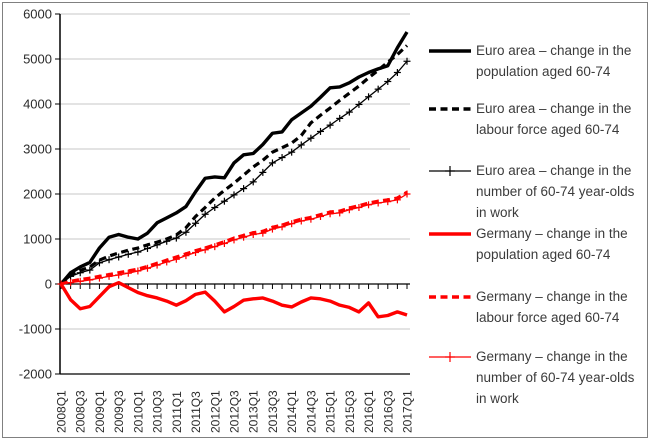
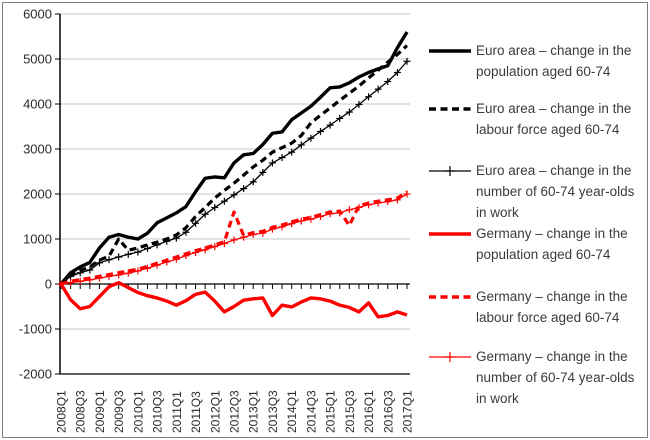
Euro area – change in the labour force aged 60-74/2009Q3: 700 -> 1000
Germany – change in the labour force aged 60-74/2012Q3: 1000 -> 1600
Germany – change in the population aged 60-74/2013Q3: -400 -> -700
Germany – change in the labour force aged 60-74/2015Q3: 1700 -> 1300
